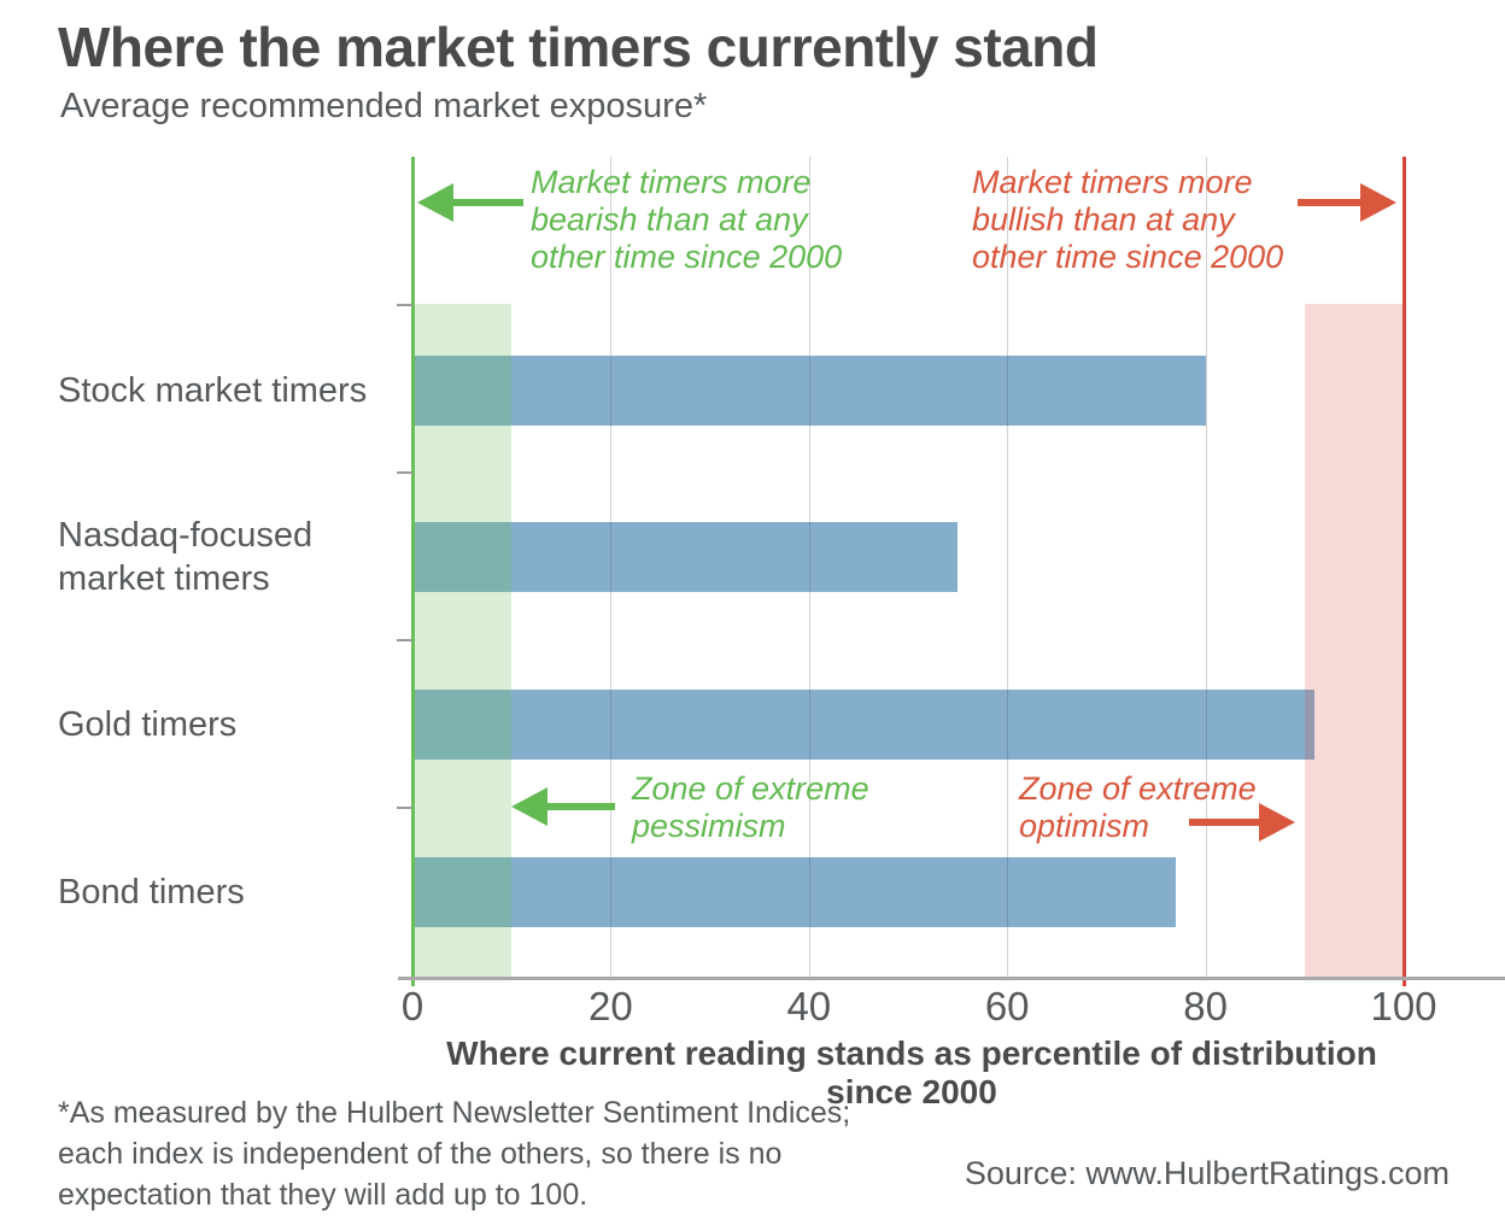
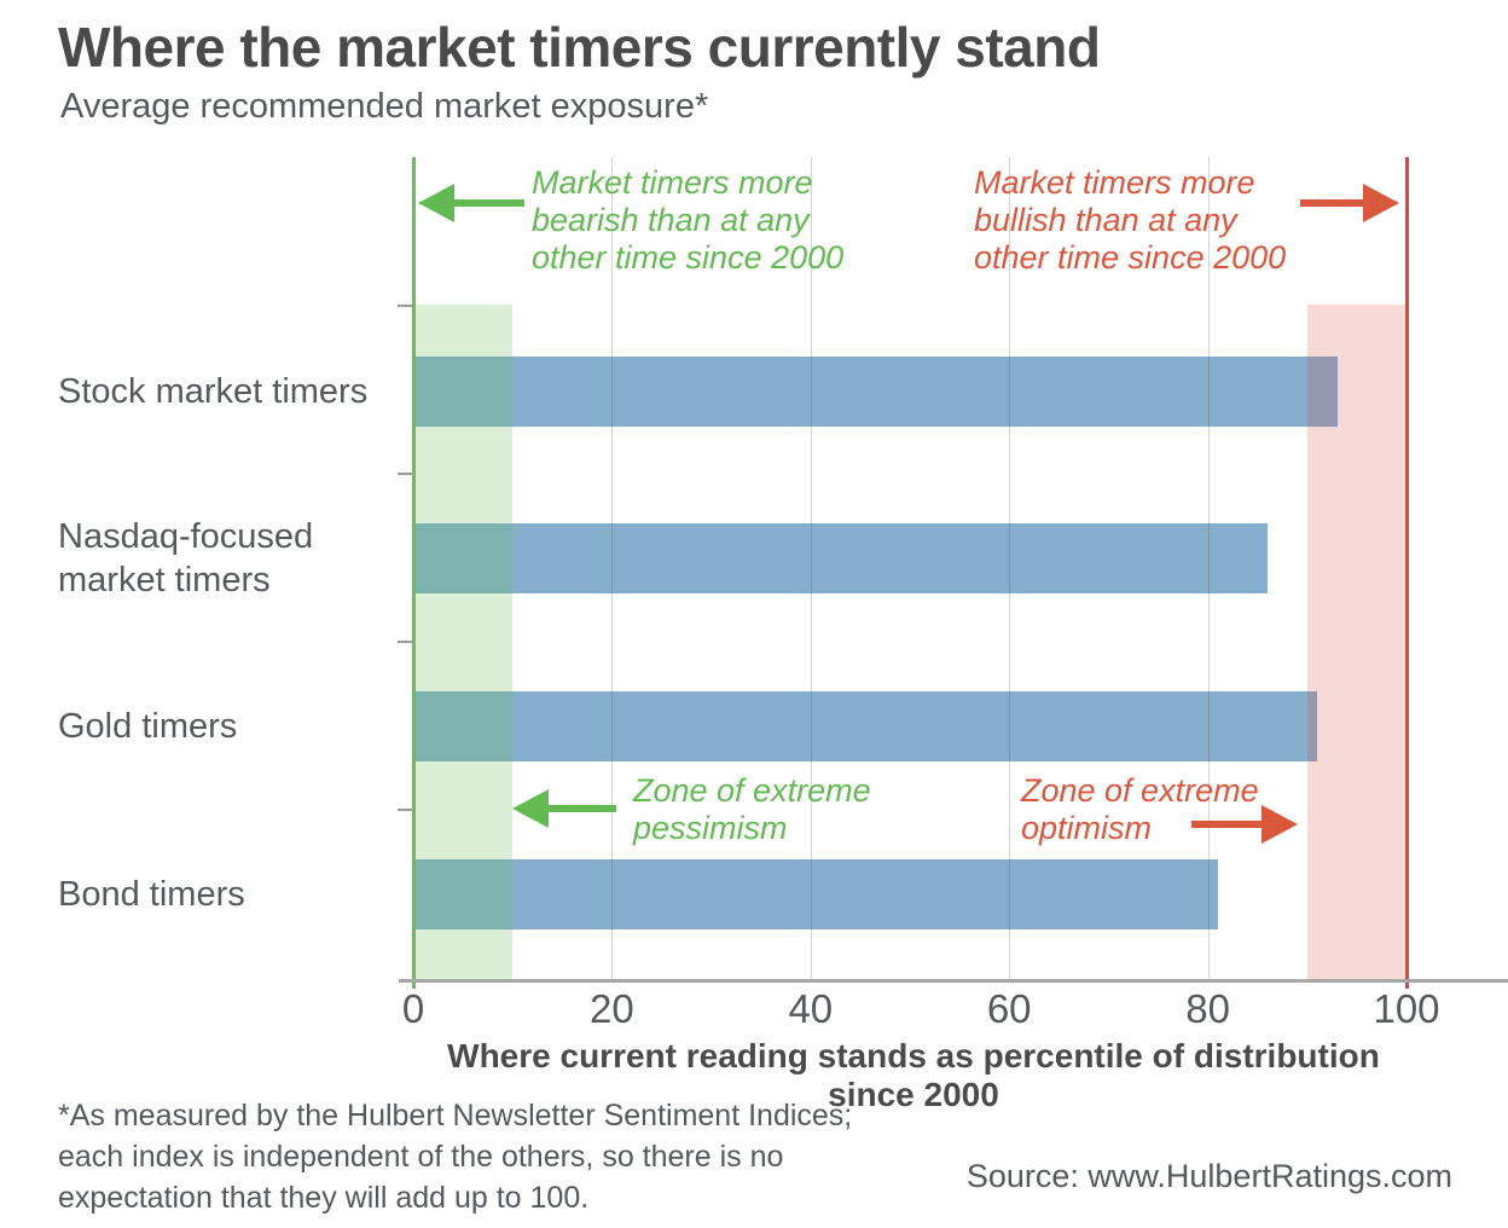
Stock market timers: 80 -> 93
Nasdaq-focused market timers: 55 -> 86
Bond timers: 77 -> 81
